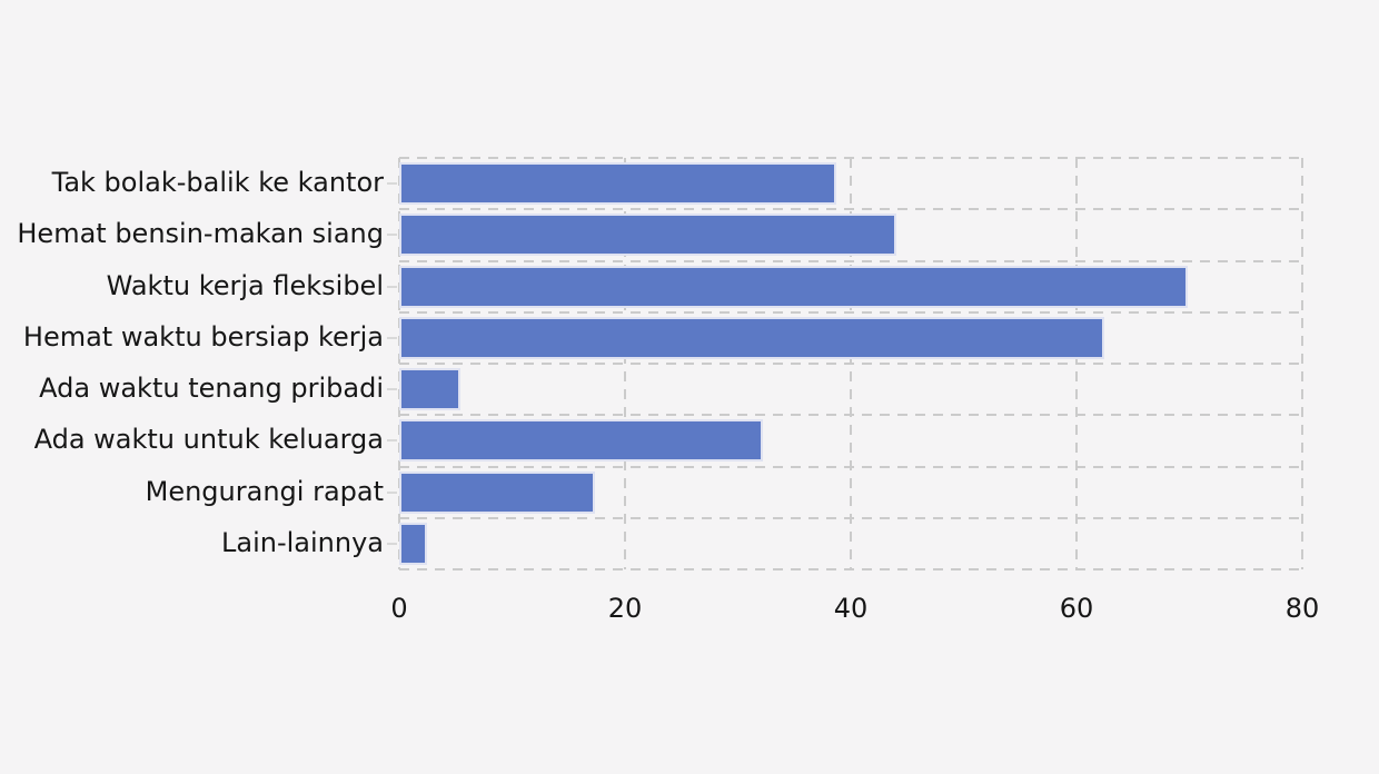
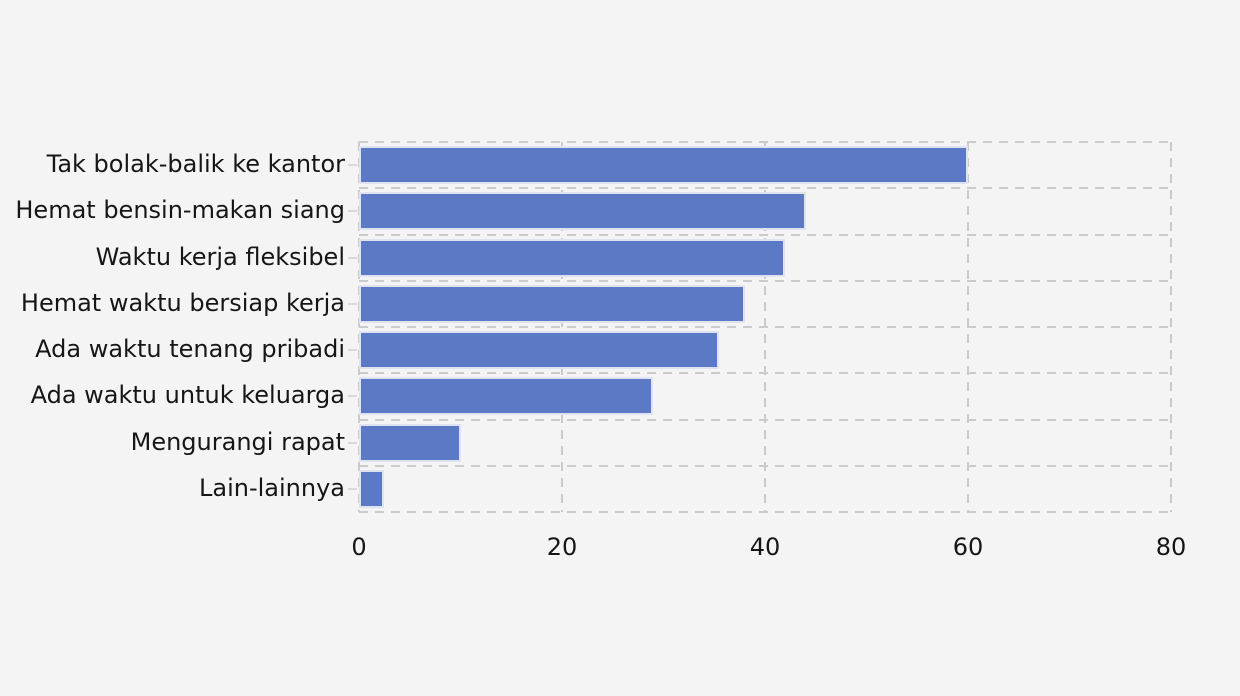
Tak bolak-balik ke kantor: 38.7 -> 60.0
Waktu kerja fleksibel: 69.9 -> 42.0
Hemat waktu bersiap kerja: 62.5 -> 38.0
Ada waktu tenang pribadi: 5.4 -> 35.5
Ada waktu untuk keluarga: 32.2 -> 29.0
Mengurangi rapat: 17.3 -> 10.0
